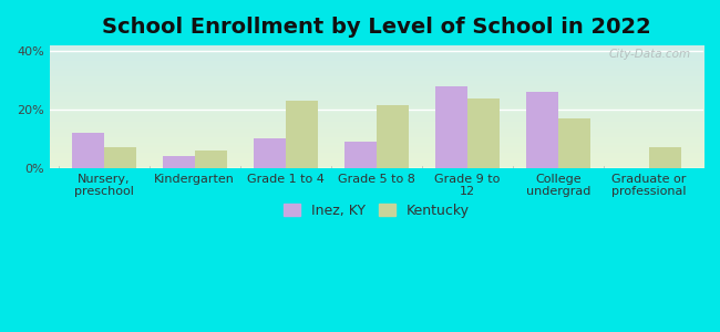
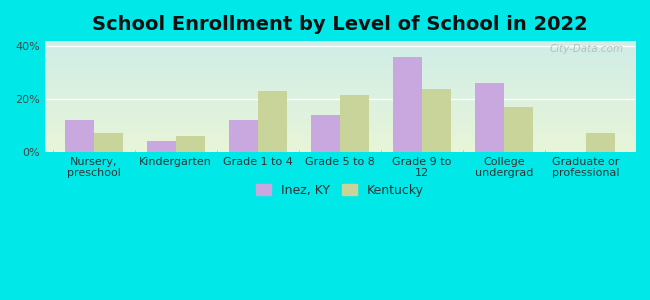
Inez, KY/Grade 1 to 4: 10% -> 12%
Inez, KY/Grade 5 to 8: 9% -> 14%
Inez, KY/Grade 9 to 12: 28% -> 36%
